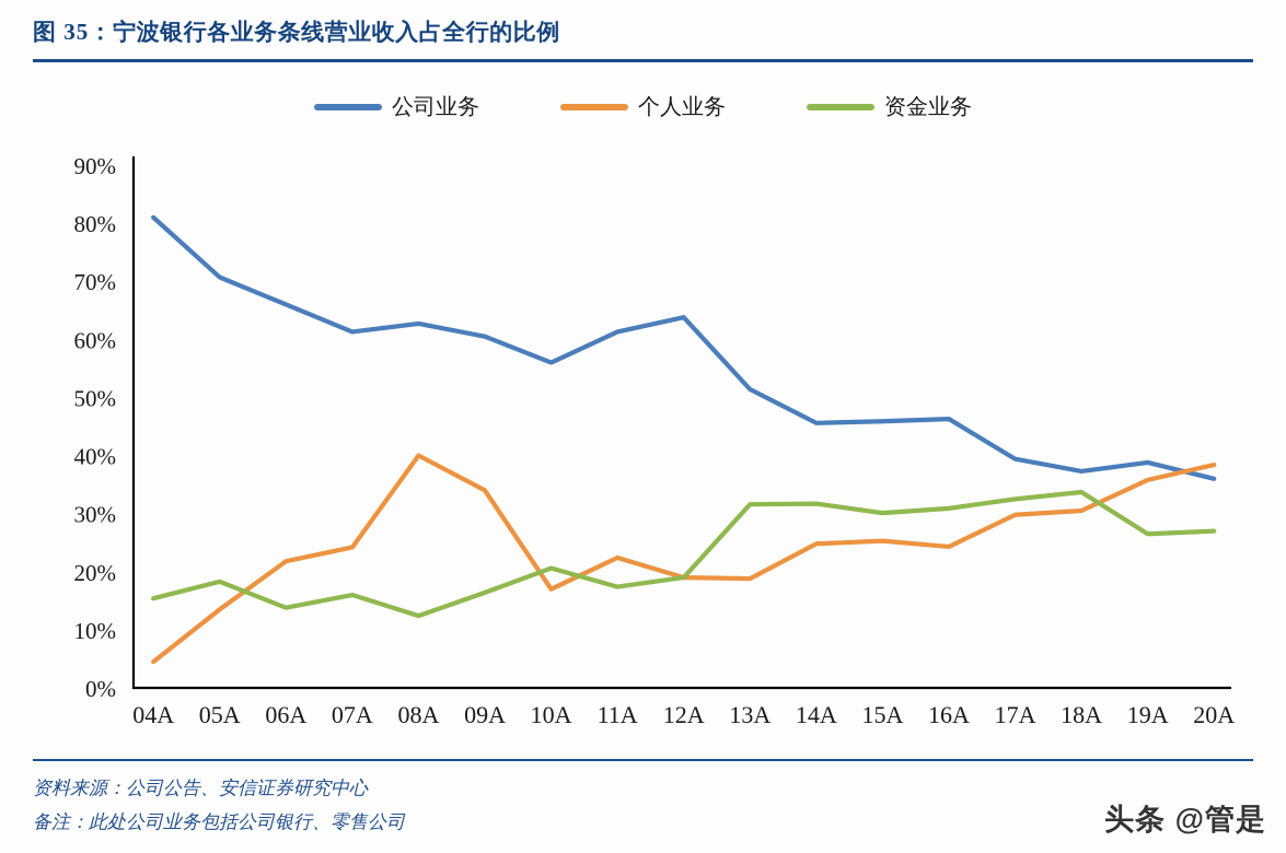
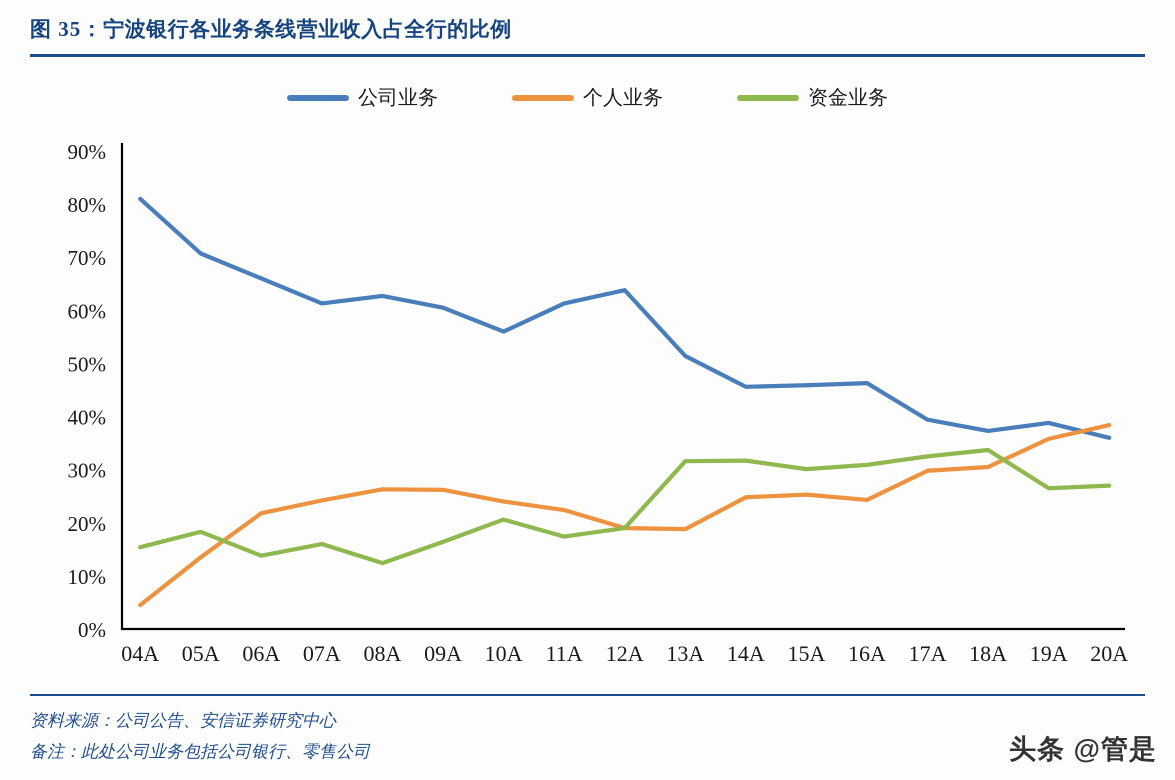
个人业务/08A: 40% -> 26%
个人业务/09A: 34% -> 26%
个人业务/10A: 17% -> 24%
